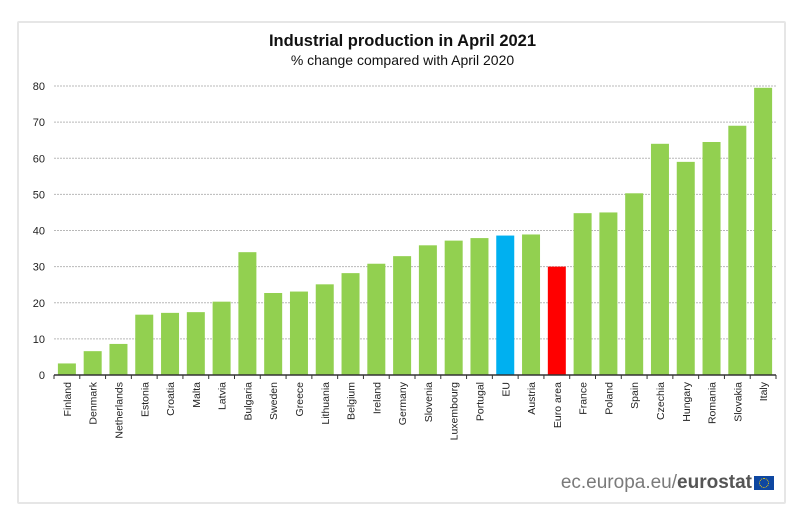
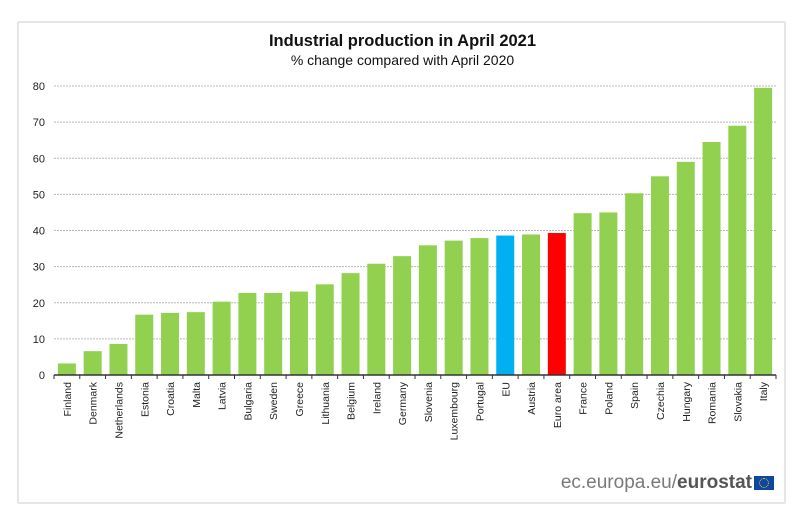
Bulgaria: 34 -> 23
Euro area: 30 -> 39
Czechia: 64 -> 55
